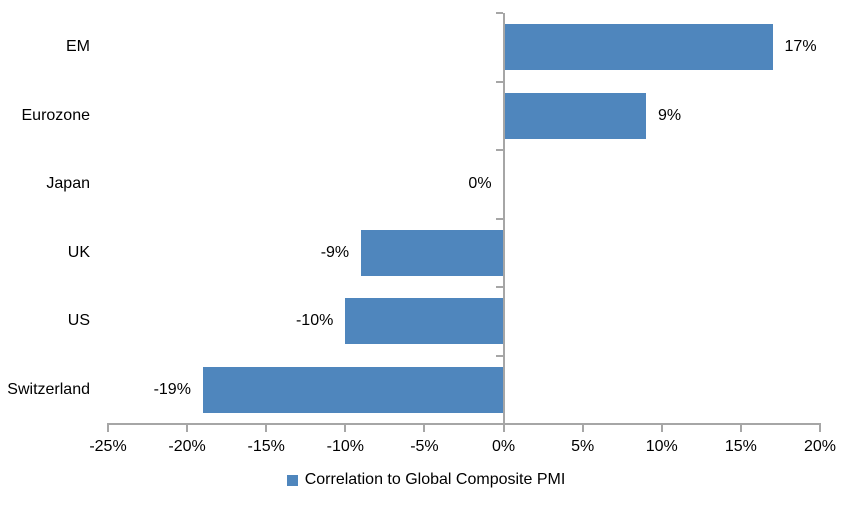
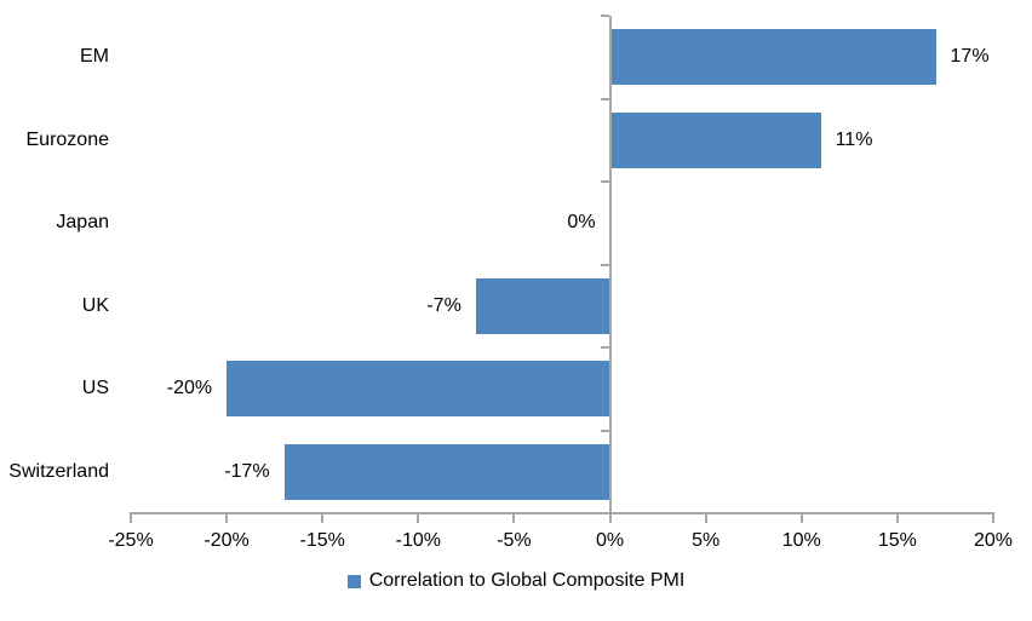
Eurozone: 9% -> 11%
UK: -9% -> -7%
US: -10% -> -20%
Switzerland: -19% -> -17%
